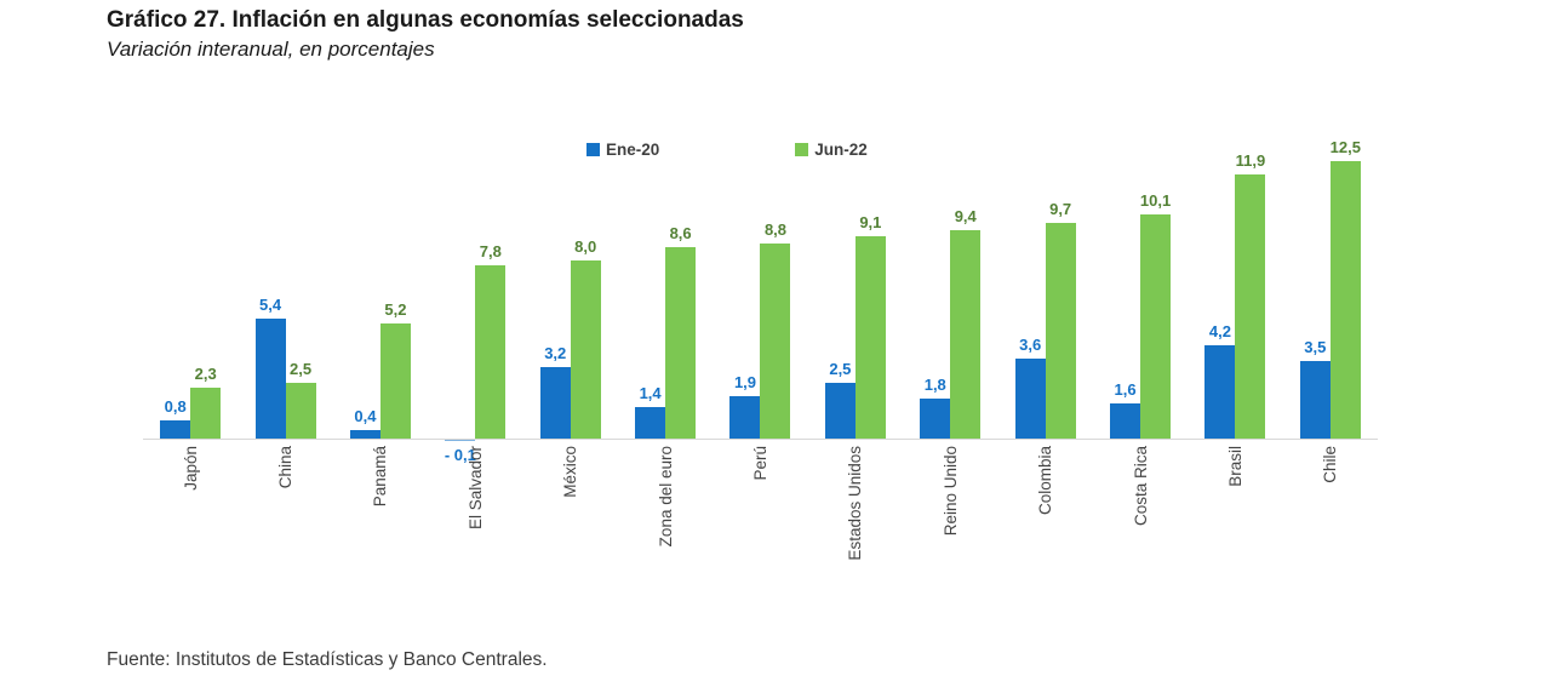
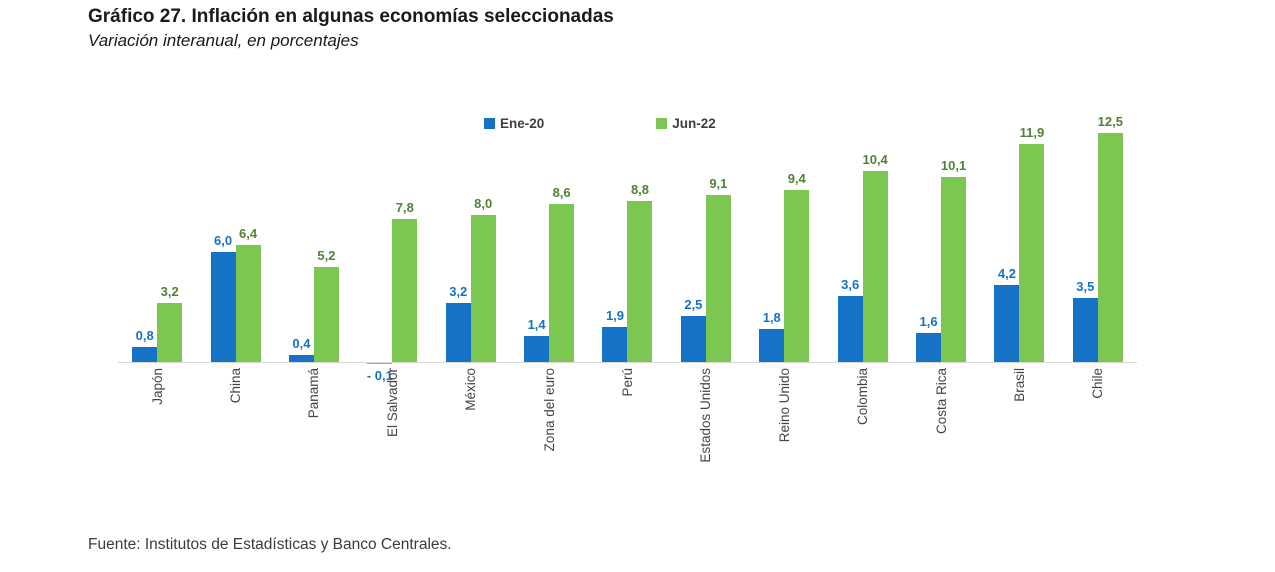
Jun-22/Japón: 2,3 -> 3,2
Ene-20/China: 5,4 -> 6,0
Jun-22/China: 2,5 -> 6,4
Jun-22/Colombia: 9,7 -> 10,4
